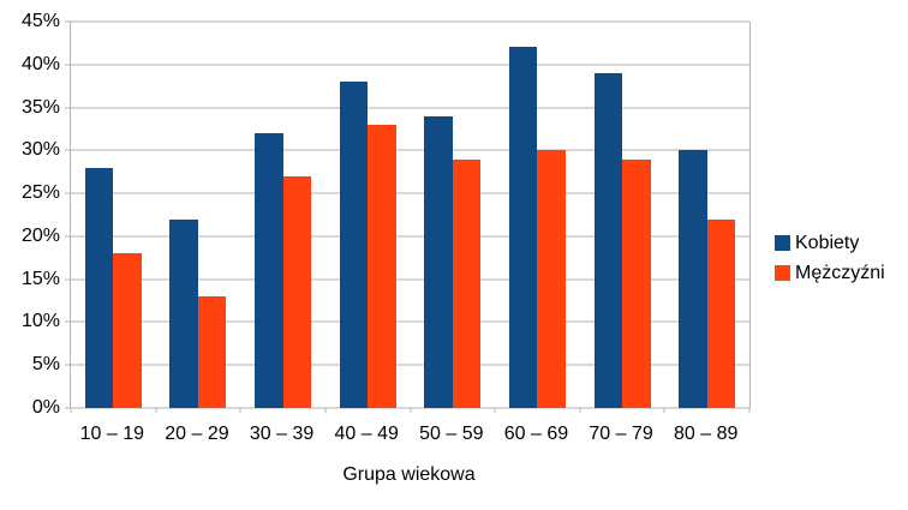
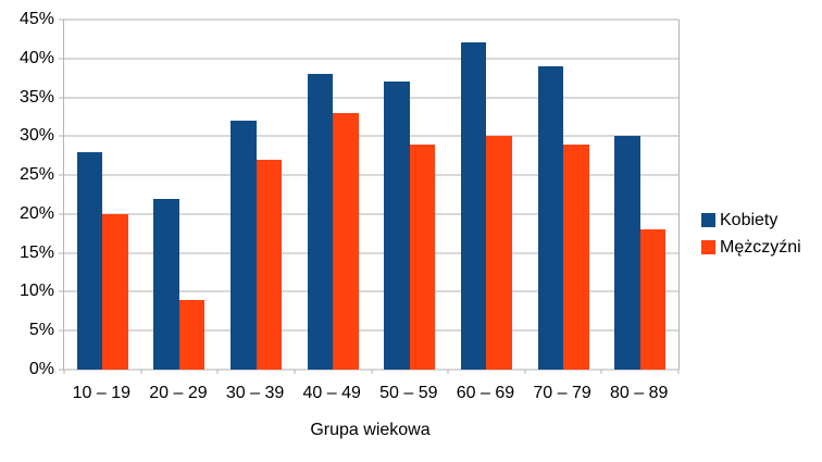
Mężczyźni/10 – 19: 18% -> 20%
Mężczyźni/20 – 29: 13% -> 9%
Kobiety/50 – 59: 34% -> 37%
Mężczyźni/80 – 89: 22% -> 18%
